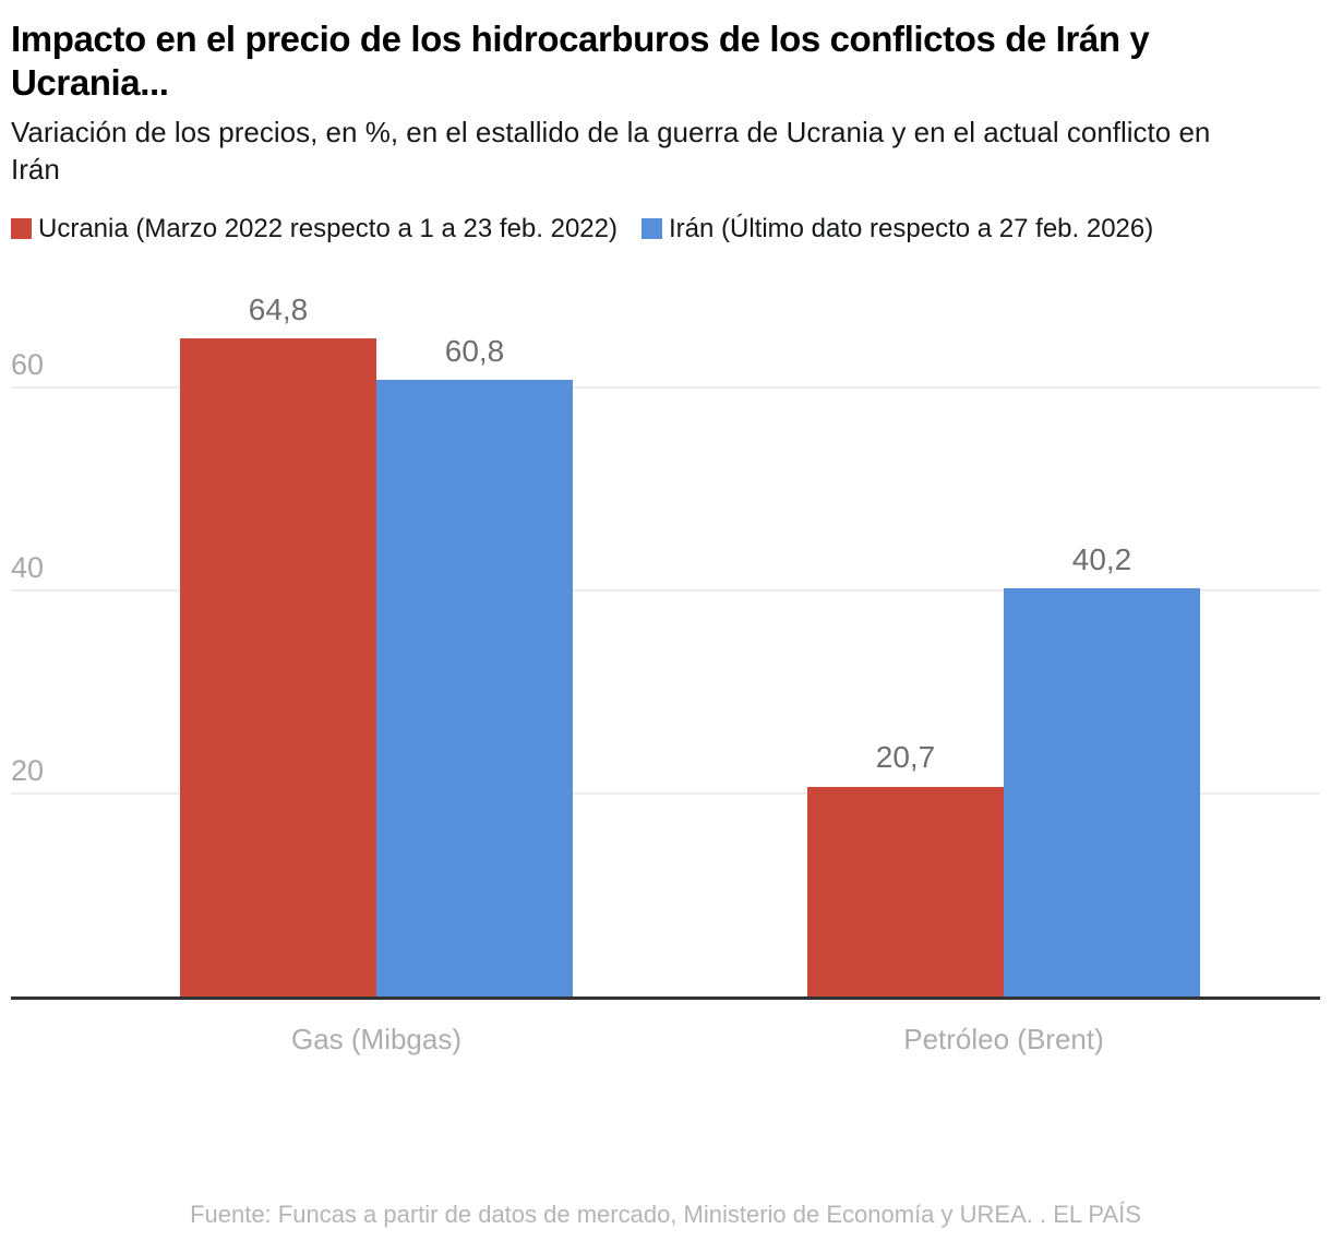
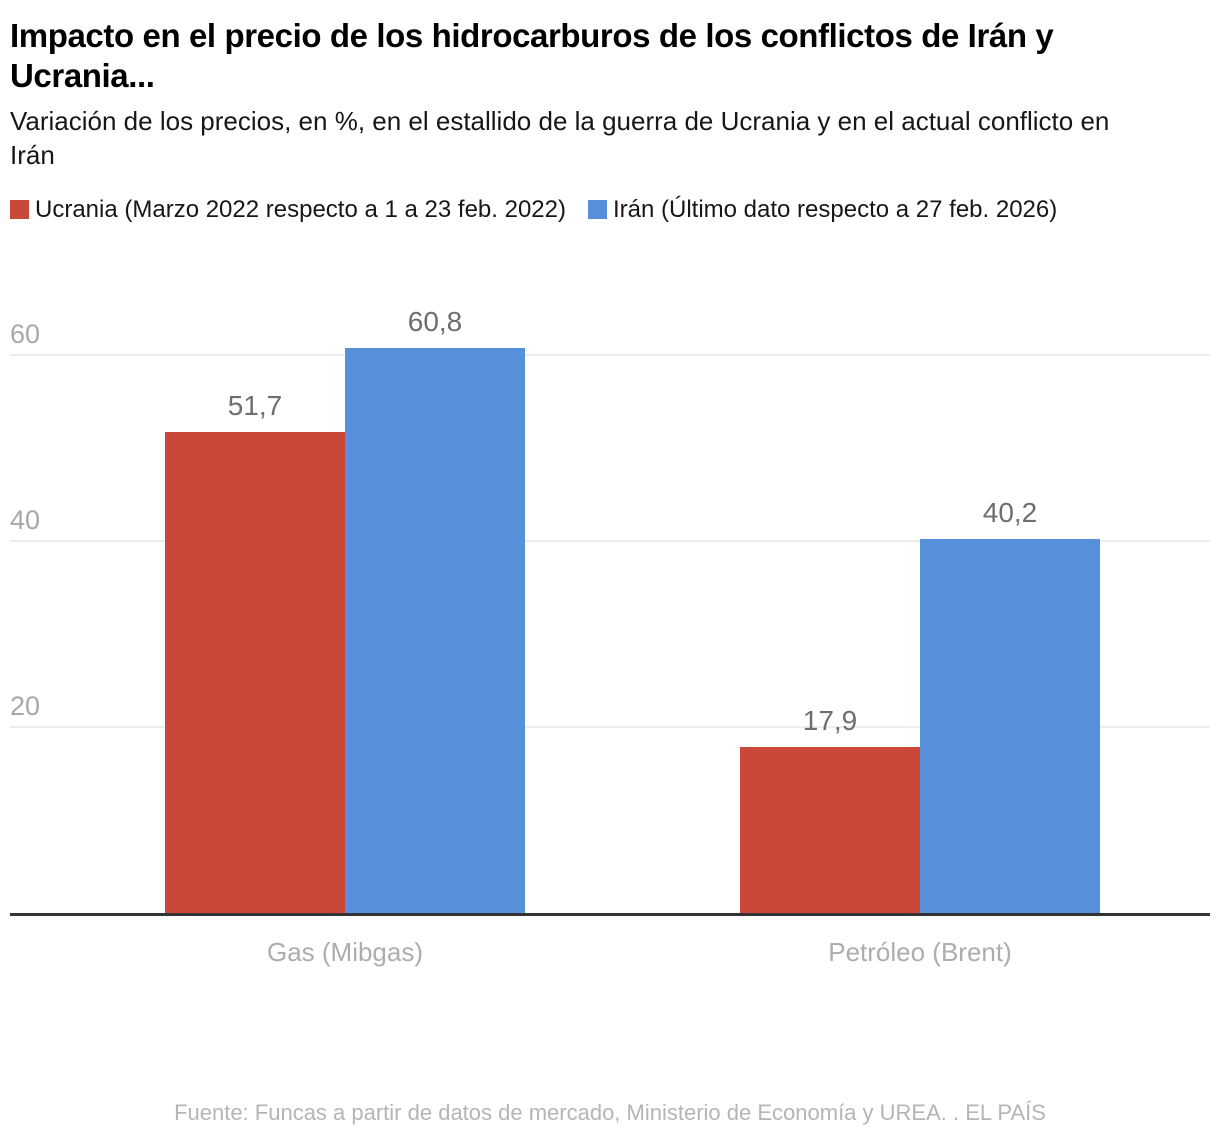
Ucrania (Marzo 2022 respecto a 1 a 23 feb. 2022)/Gas (Mibgas): 64,8 -> 51,7
Ucrania (Marzo 2022 respecto a 1 a 23 feb. 2022)/Petróleo (Brent): 20,7 -> 17,9
